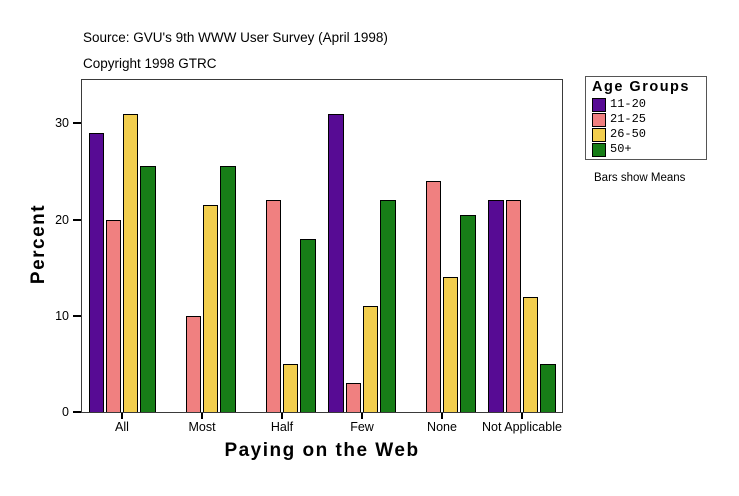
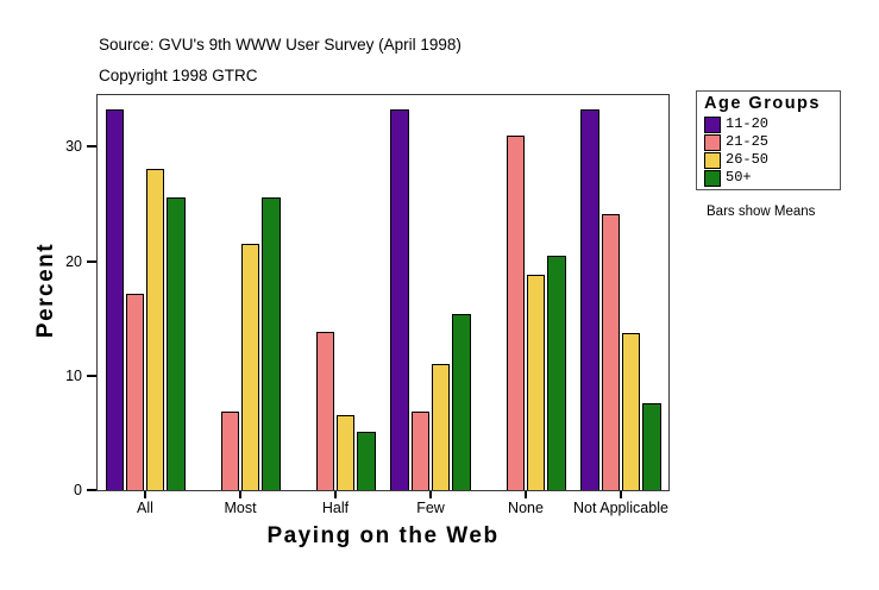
11-20/All: 29 -> 33
21-25/All: 20 -> 17
26-50/All: 31 -> 28
21-25/Most: 10 -> 7
21-25/Half: 22 -> 14
26-50/Half: 5 -> 7
50+/Half: 18 -> 5
11-20/Few: 31 -> 33
21-25/Few: 3 -> 7
50+/Few: 22 -> 15
21-25/None: 24 -> 31
26-50/None: 14 -> 19
11-20/Not Applicable: 22 -> 33
21-25/Not Applicable: 22 -> 24
26-50/Not Applicable: 12 -> 14
50+/Not Applicable: 5 -> 8
